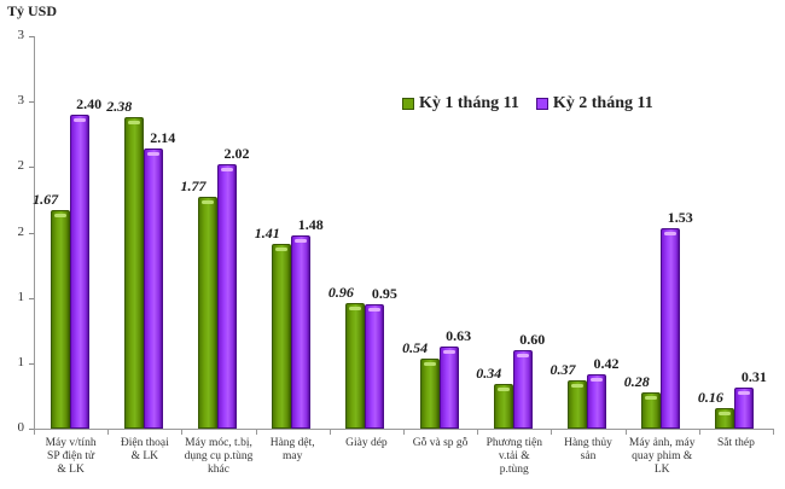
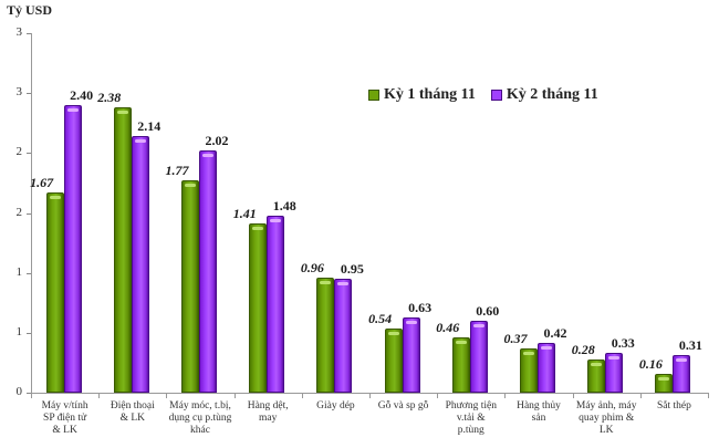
Kỳ 1 tháng 11/Phương tiện v.tải & p.tùng: 0.34 -> 0.46
Kỳ 2 tháng 11/Máy ảnh, máy quay phim & LK: 1.53 -> 0.33
